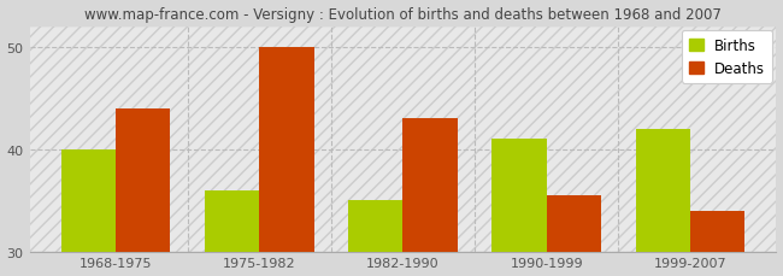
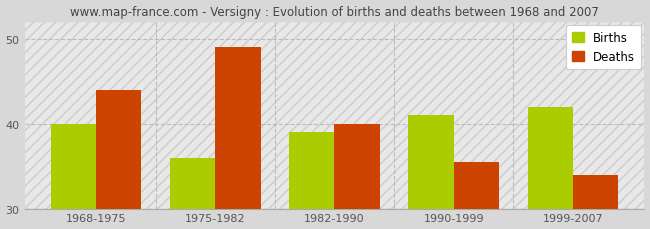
Deaths/1975-1982: 50.0 -> 49.0
Births/1982-1990: 35 -> 39
Deaths/1982-1990: 43.0 -> 40.0
